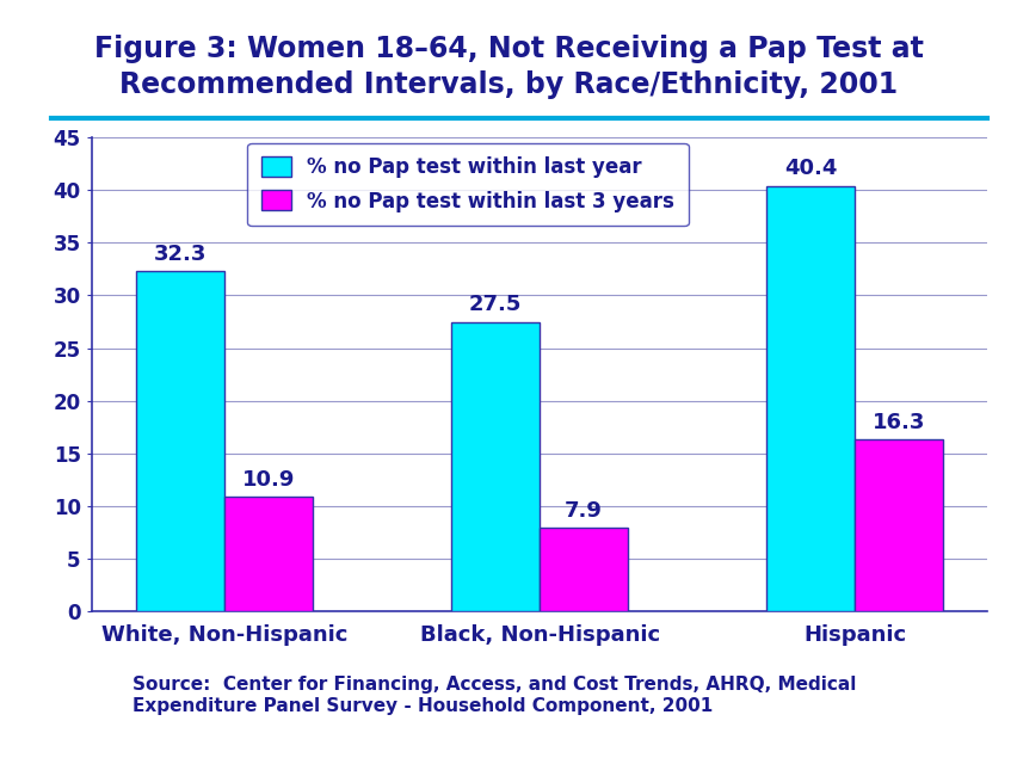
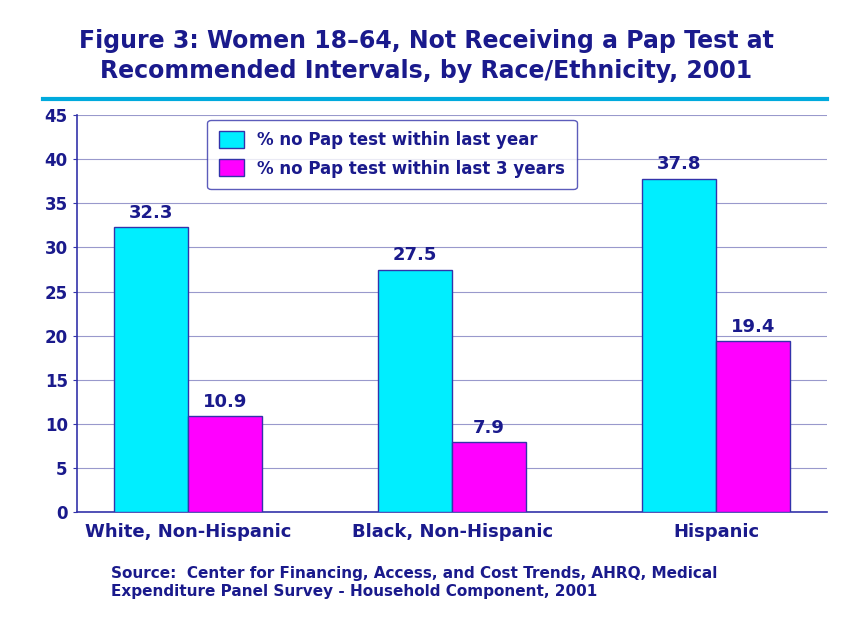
% no Pap test within last year/Hispanic: 40.4 -> 37.8
% no Pap test within last 3 years/Hispanic: 16.3 -> 19.4
